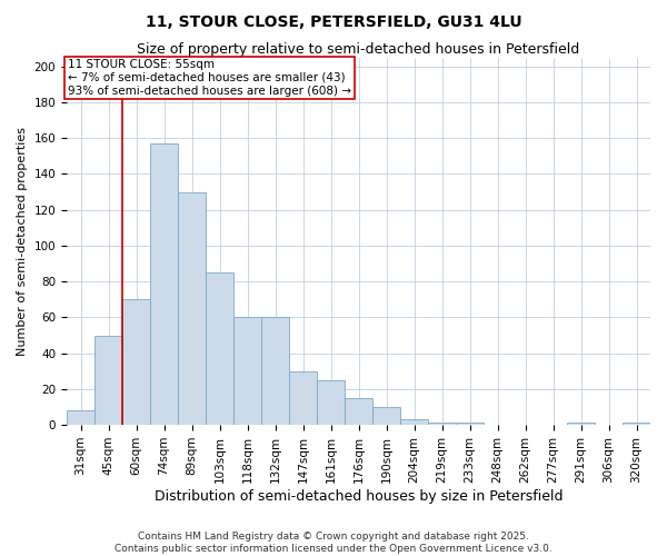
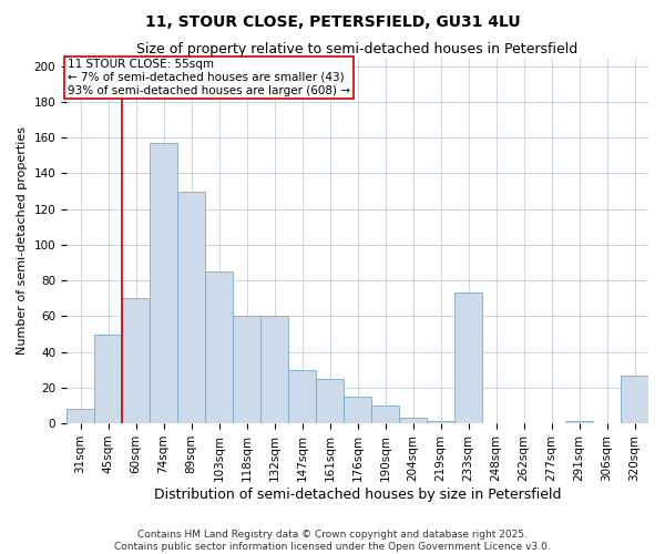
233sqm: 1 -> 73
320sqm: 1 -> 27
